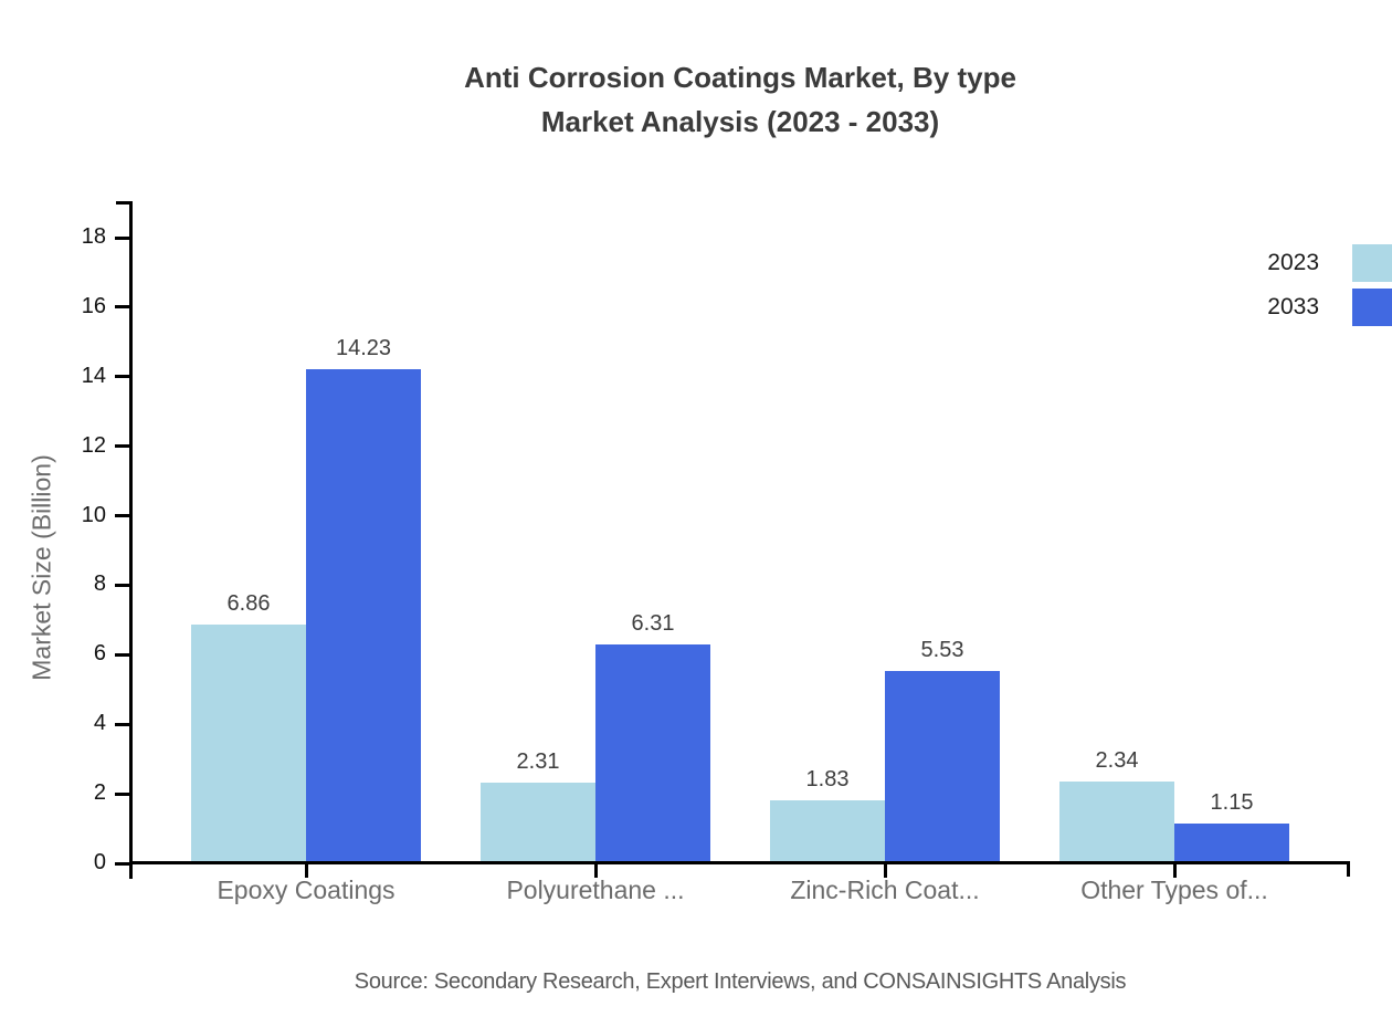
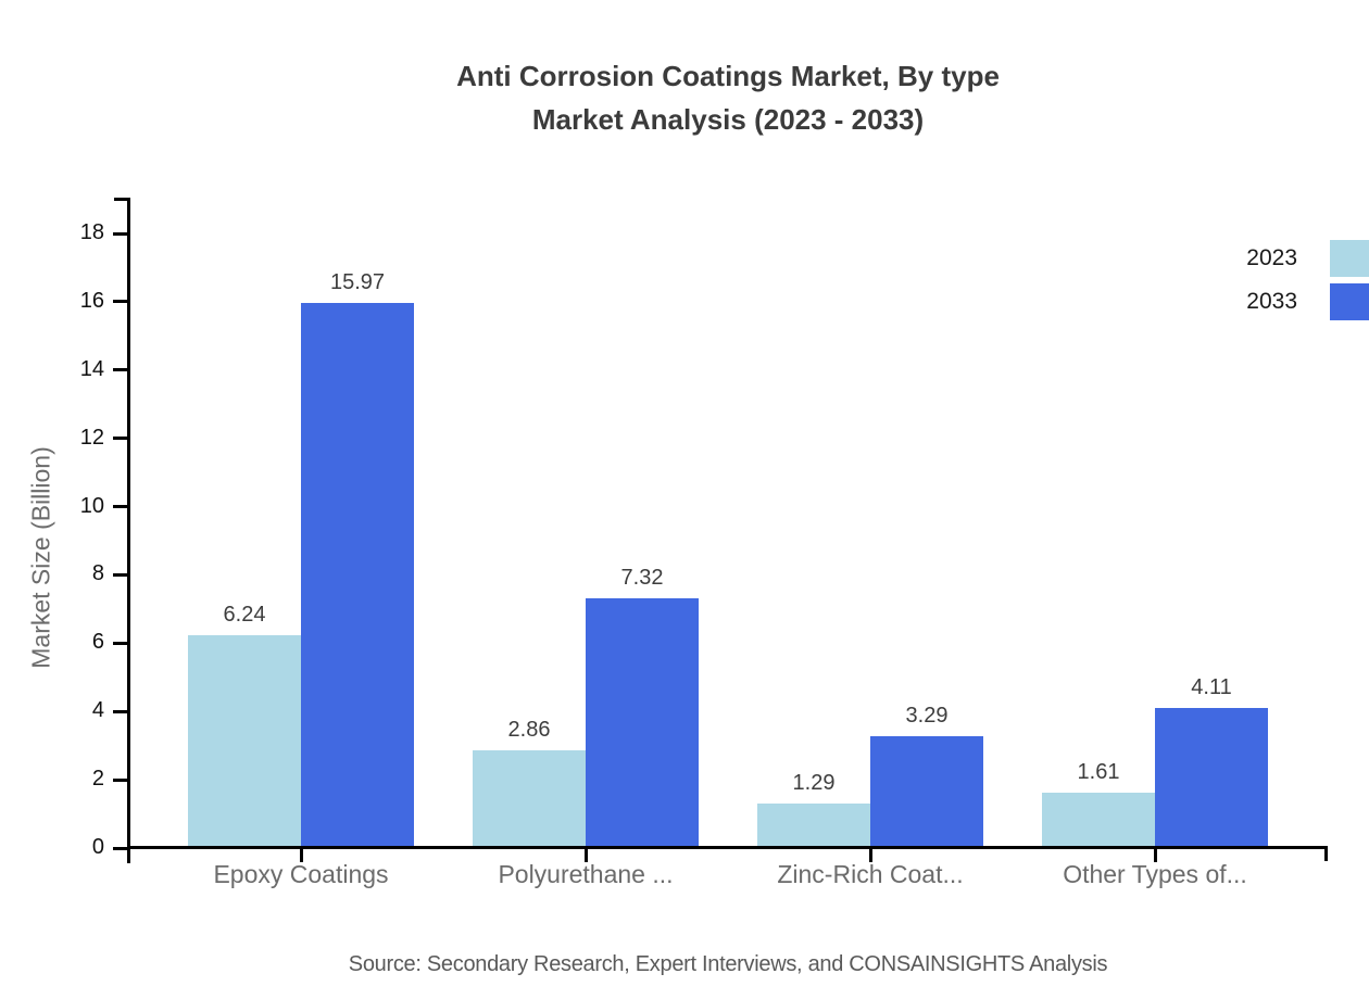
2023/Epoxy Coatings: 6.86 -> 6.24
2033/Epoxy Coatings: 14.23 -> 15.97
2023/Polyurethane ...: 2.31 -> 2.86
2033/Polyurethane ...: 6.31 -> 7.32
2023/Zinc-Rich Coat...: 1.83 -> 1.29
2033/Zinc-Rich Coat...: 5.53 -> 3.29
2023/Other Types of...: 2.34 -> 1.61
2033/Other Types of...: 1.15 -> 4.11
